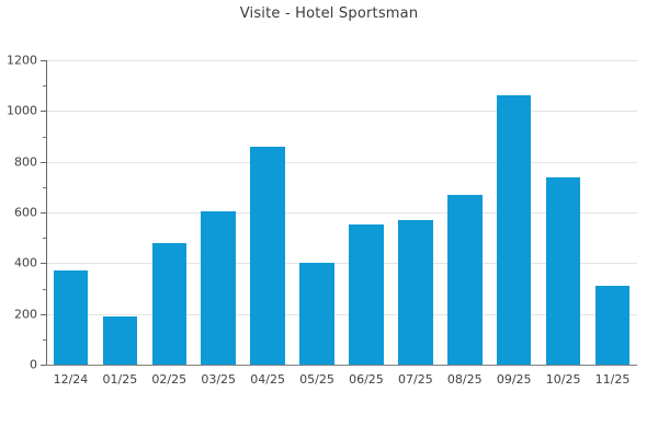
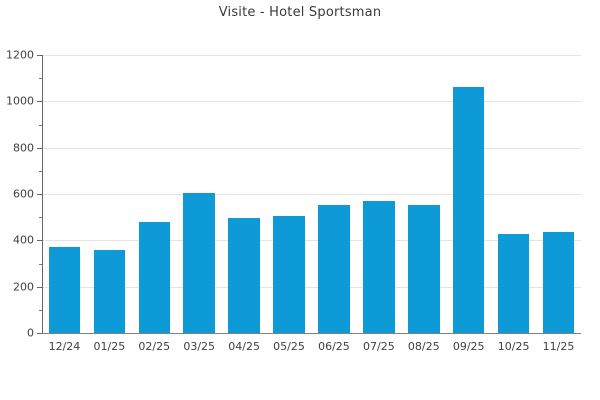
01/25: 190 -> 360
04/25: 860 -> 500
05/25: 400 -> 510
08/25: 670 -> 550
10/25: 740 -> 430
11/25: 310 -> 440
